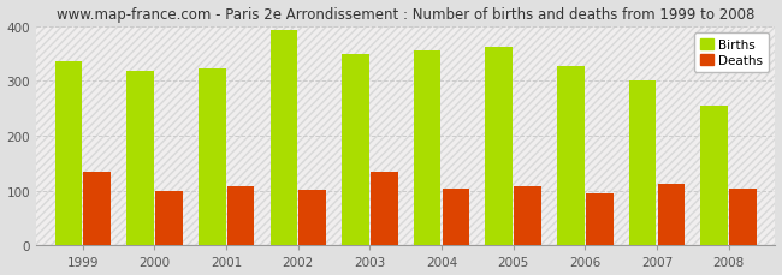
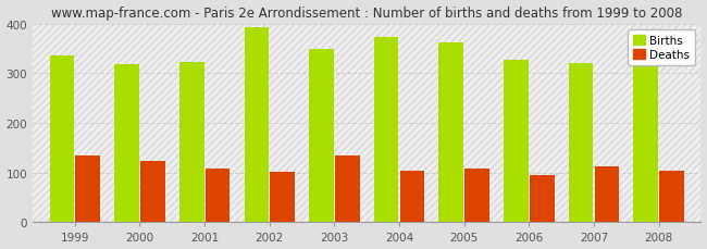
Deaths/2000: 100 -> 123
Births/2004: 355 -> 372
Births/2007: 300 -> 321
Births/2008: 255 -> 321
